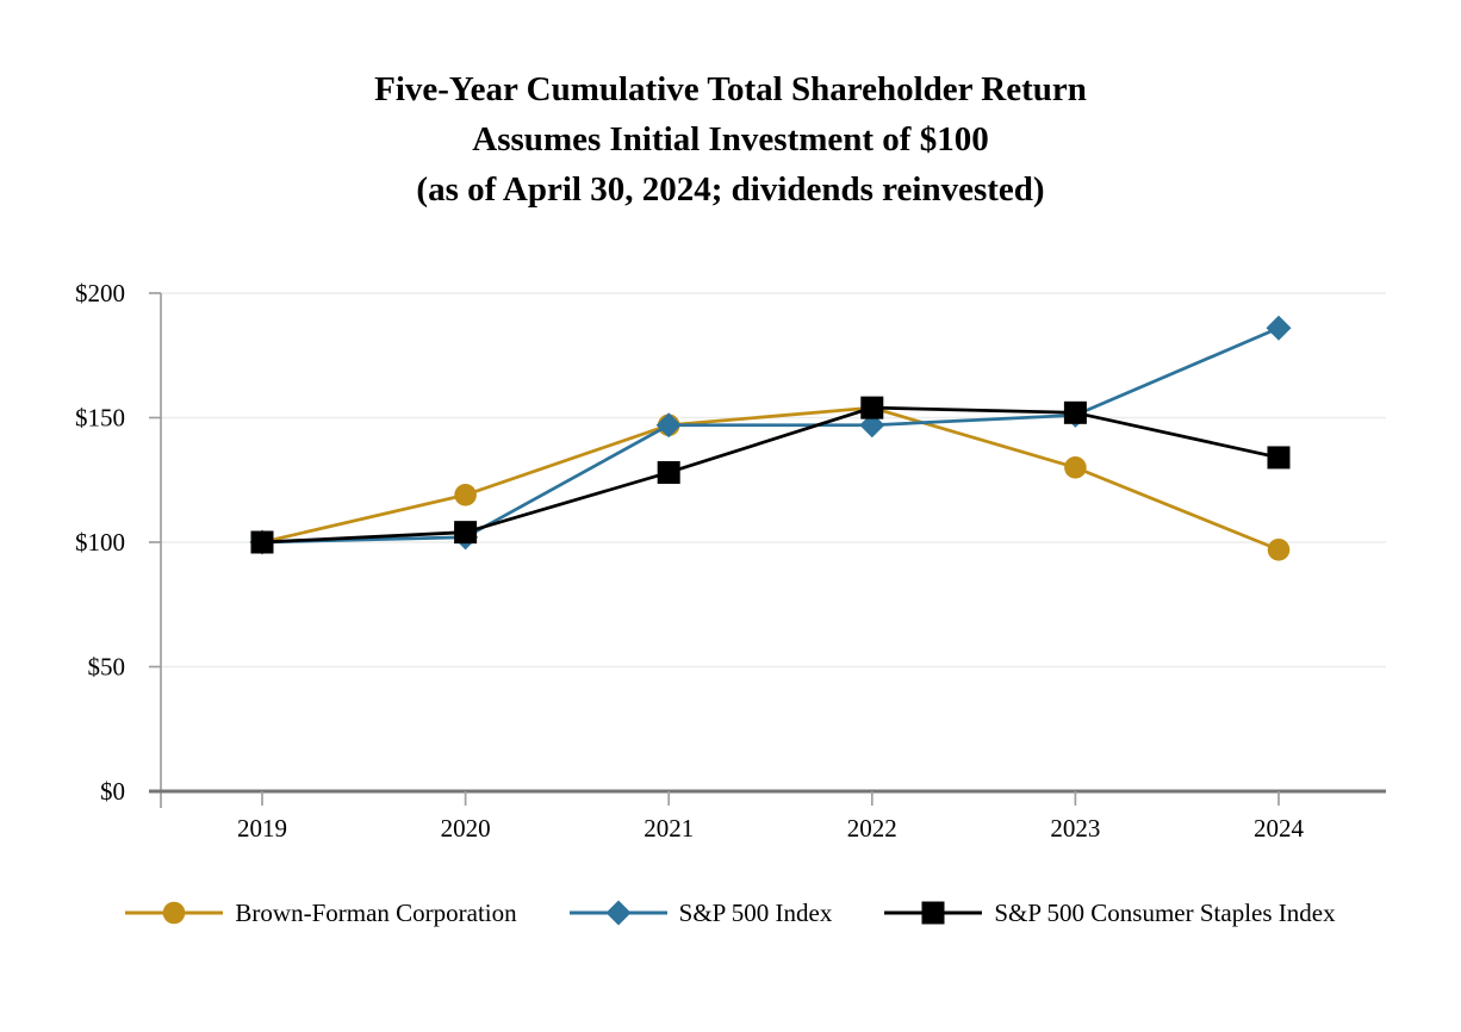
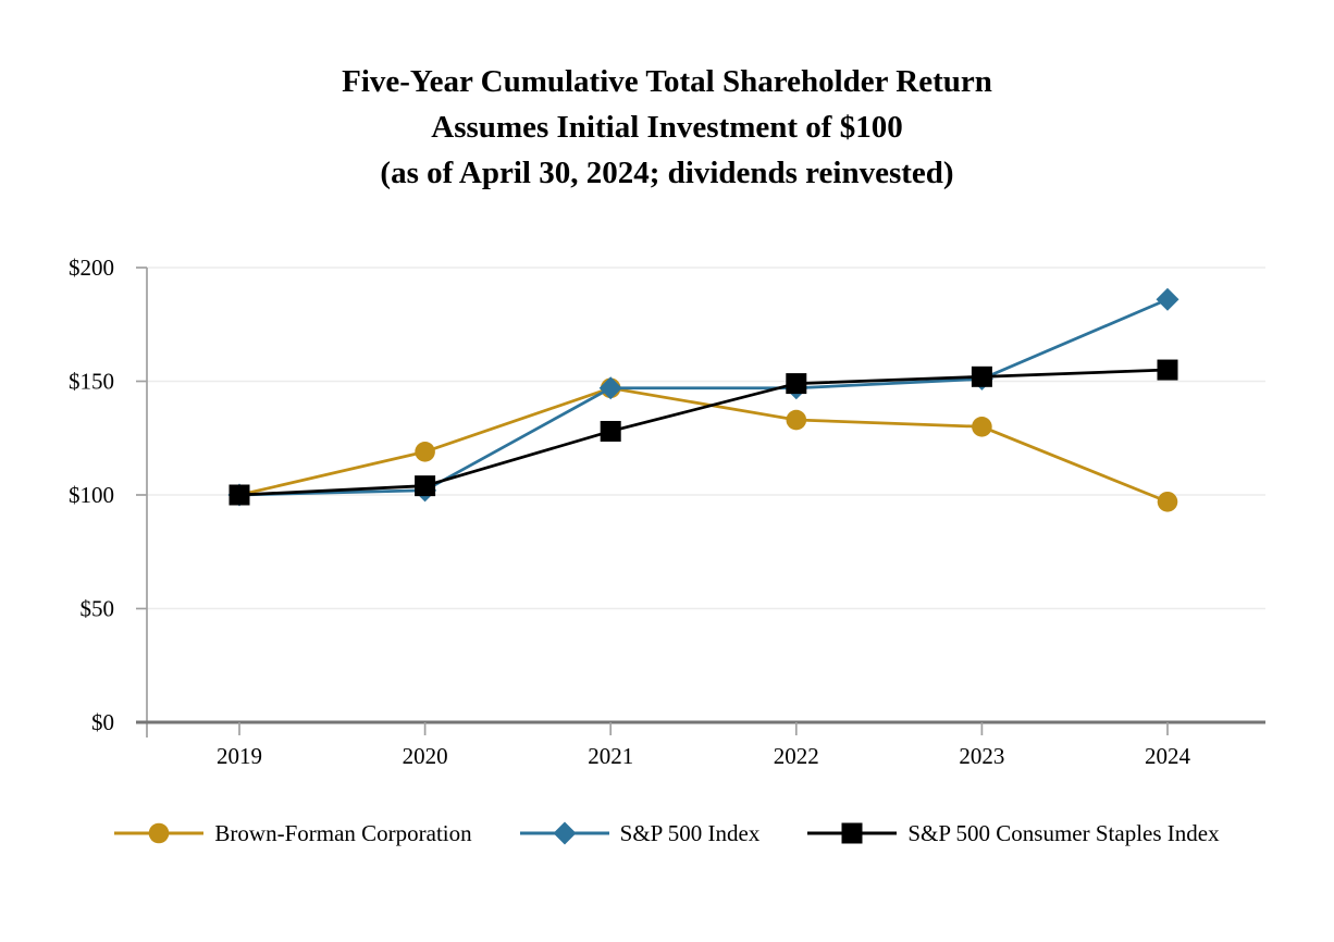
Brown-Forman Corporation/2022: $154 -> $133
S&P 500 Consumer Staples Index/2022: $154 -> $149
S&P 500 Consumer Staples Index/2024: $134 -> $155
